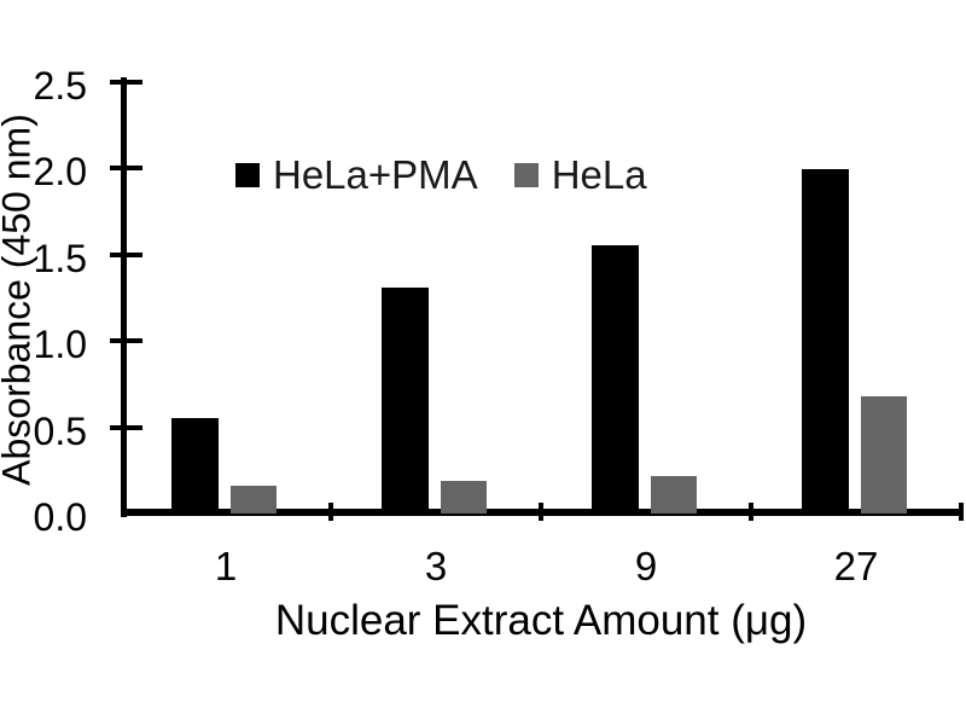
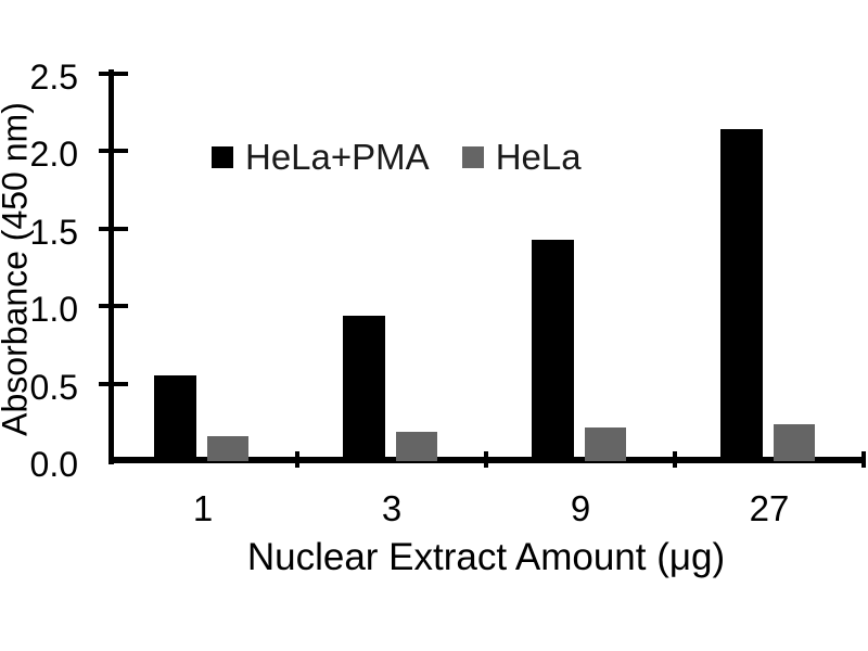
HeLa+PMA/3: 1.31 -> 0.94
HeLa+PMA/9: 1.55 -> 1.43
HeLa+PMA/27: 1.99 -> 2.14
HeLa/27: 0.68 -> 0.24
